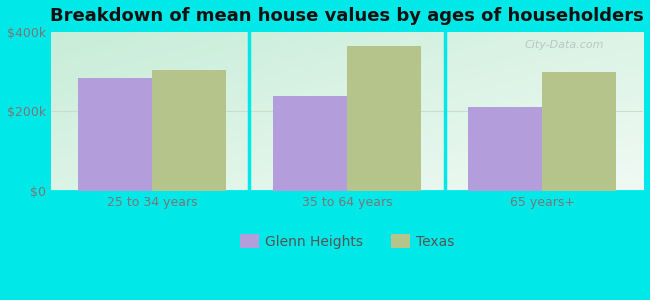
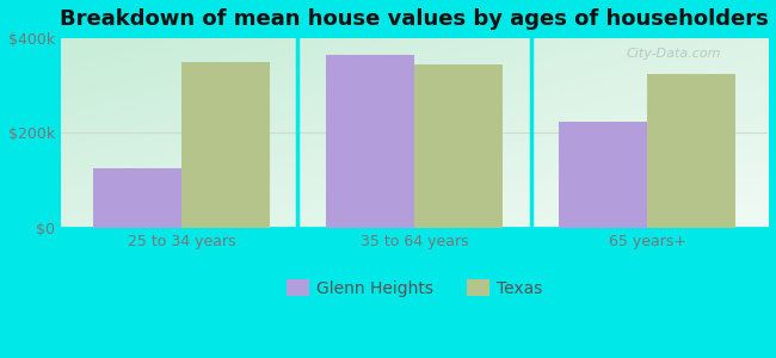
Glenn Heights/25 to 34 years: $285k -> $125k
Texas/25 to 34 years: $305k -> $350k
Glenn Heights/35 to 64 years: $240k -> $365k
Texas/35 to 64 years: $365k -> $345k
Glenn Heights/65 years+: $210k -> $225k
Texas/65 years+: $300k -> $325k
